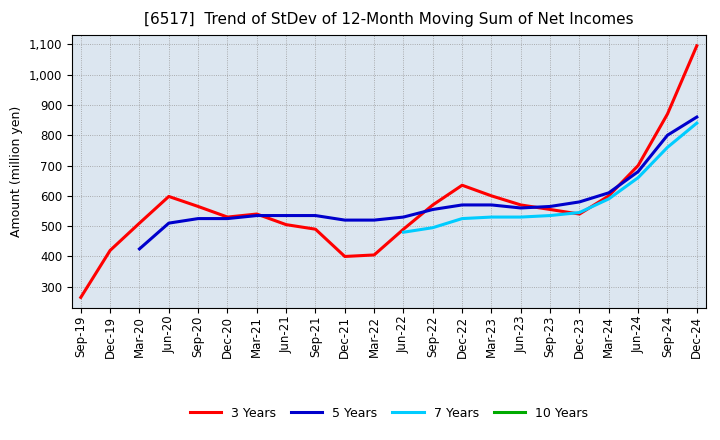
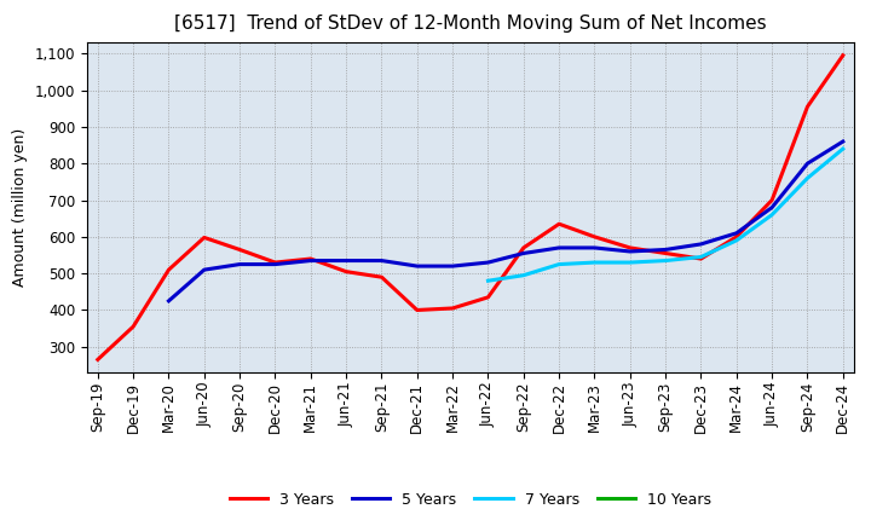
3 Years/Dec-19: 420 -> 355
3 Years/Jun-22: 490 -> 435
3 Years/Sep-24: 870 -> 955
